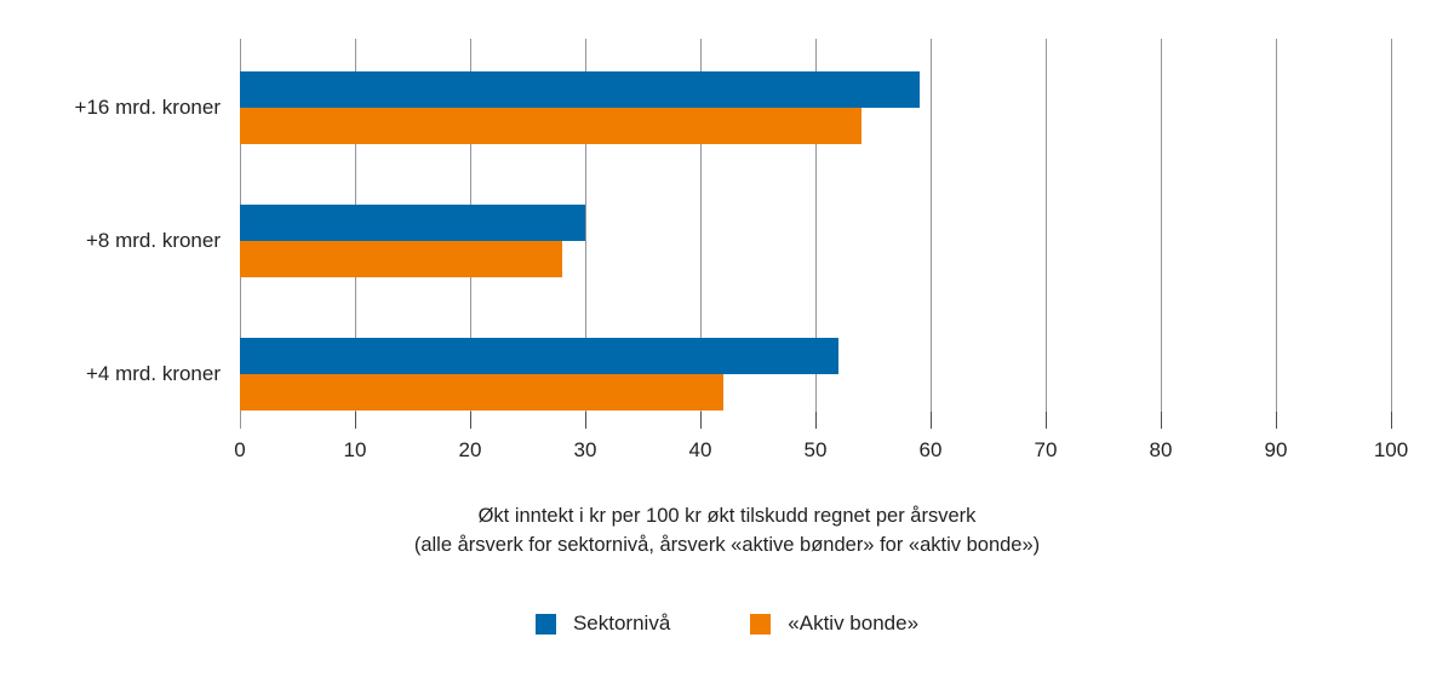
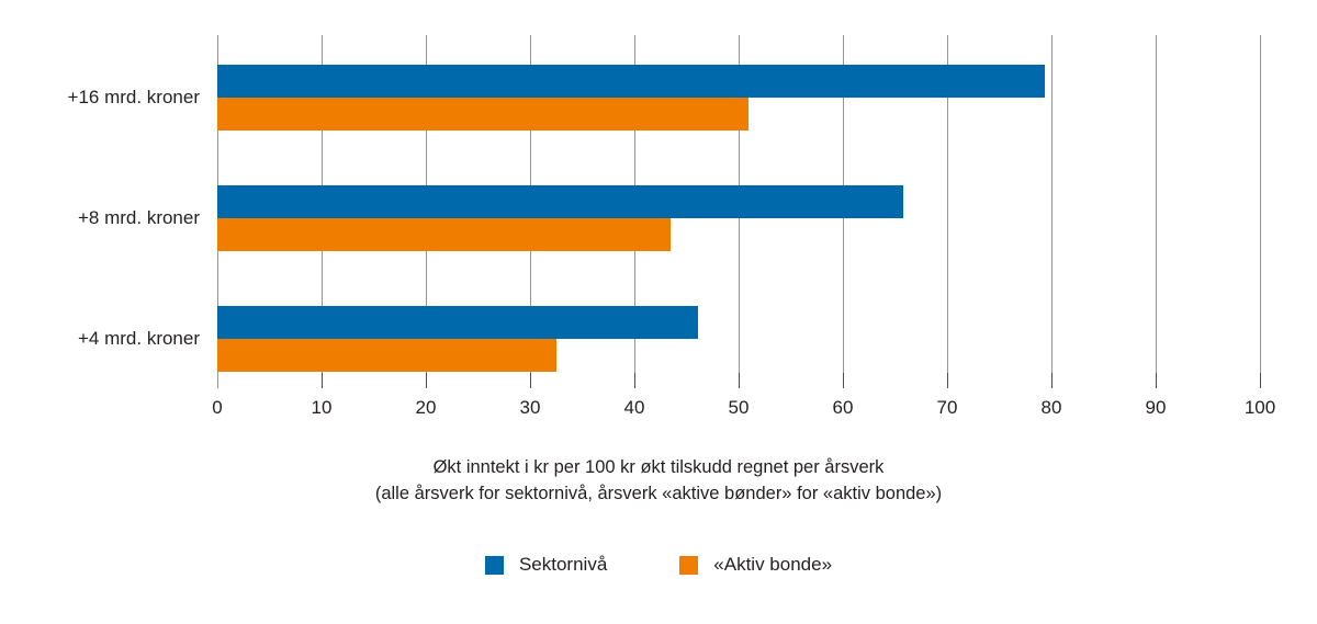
Sektornivå/+16 mrd. kroner: 59 -> 79
«Aktiv bonde»/+16 mrd. kroner: 54 -> 51
Sektornivå/+8 mrd. kroner: 30 -> 66
«Aktiv bonde»/+8 mrd. kroner: 28 -> 44
Sektornivå/+4 mrd. kroner: 52 -> 46
«Aktiv bonde»/+4 mrd. kroner: 42 -> 32
